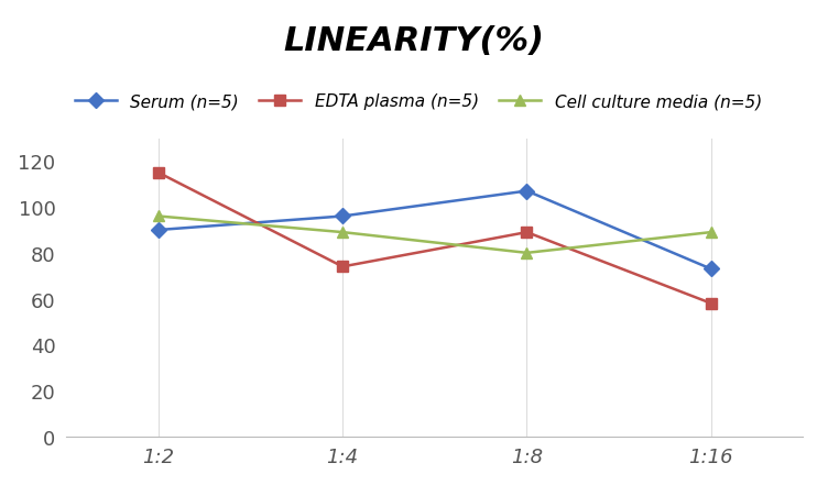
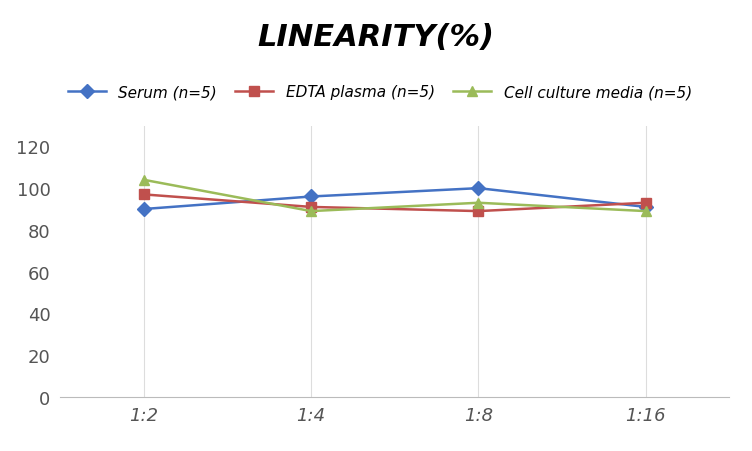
EDTA plasma (n=5)/1:2: 115 -> 97
Cell culture media (n=5)/1:2: 96 -> 104
EDTA plasma (n=5)/1:4: 74 -> 91
Serum (n=5)/1:8: 107 -> 100
Cell culture media (n=5)/1:8: 80 -> 93
Serum (n=5)/1:16: 73 -> 91
EDTA plasma (n=5)/1:16: 58 -> 93
